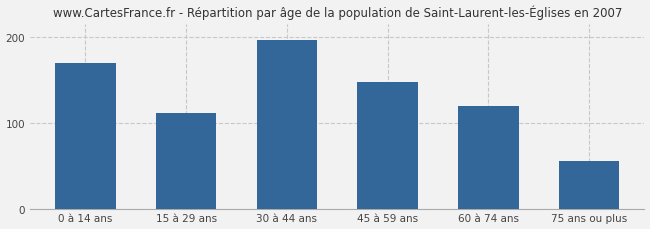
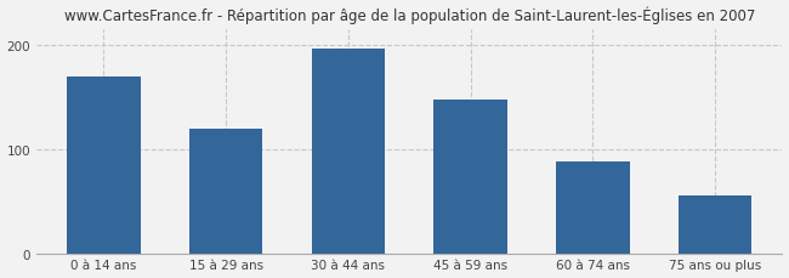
15 à 29 ans: 112 -> 120
60 à 74 ans: 120 -> 88
